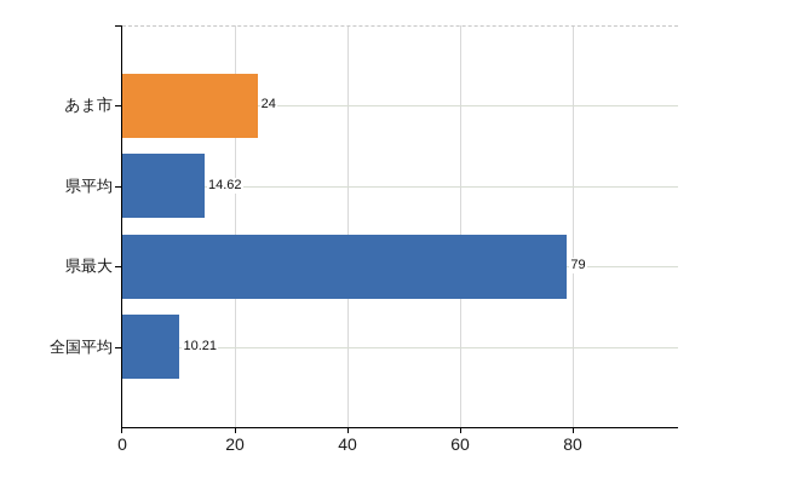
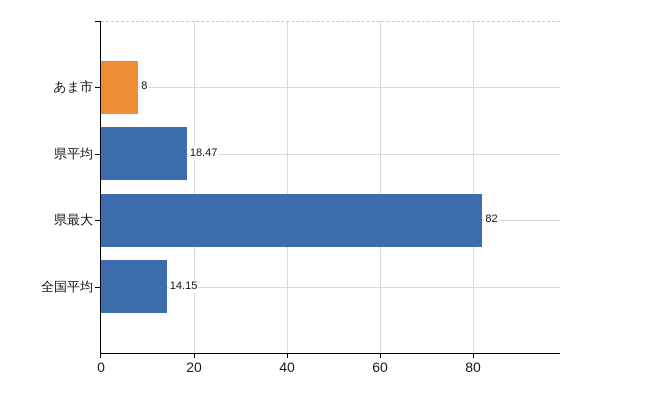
あま市: 24 -> 8
県平均: 14.62 -> 18.47
県最大: 79 -> 82
全国平均: 10.21 -> 14.15
